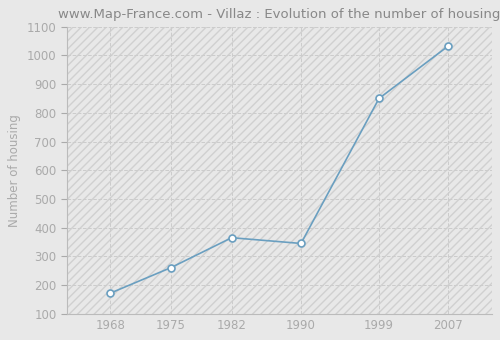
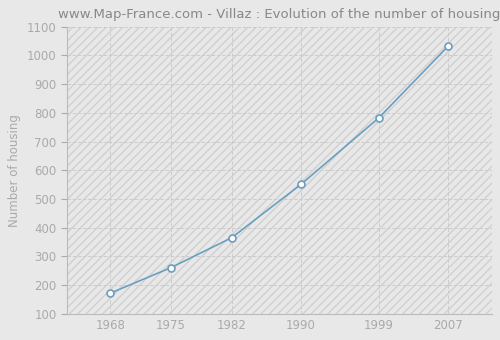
1990: 345 -> 551
1999: 850 -> 783
